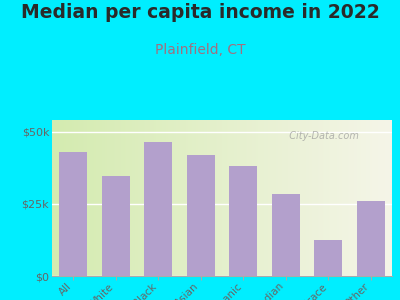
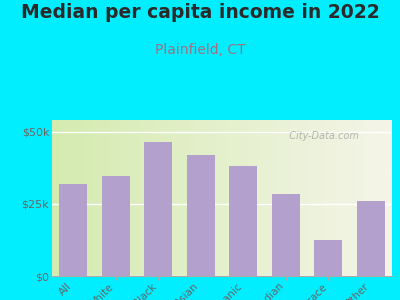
All: $43.0k -> $32.0k
